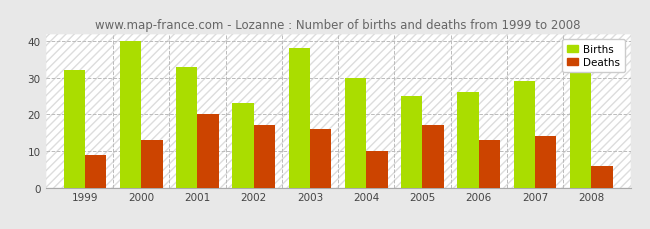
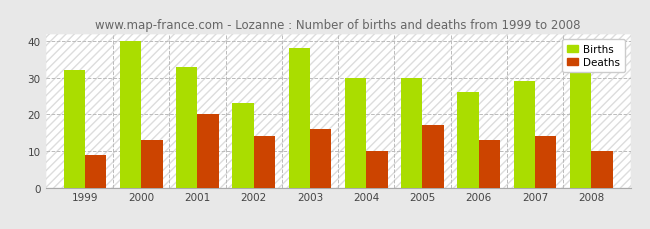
Deaths/2002: 17 -> 14
Births/2005: 25 -> 30
Deaths/2008: 6 -> 10
